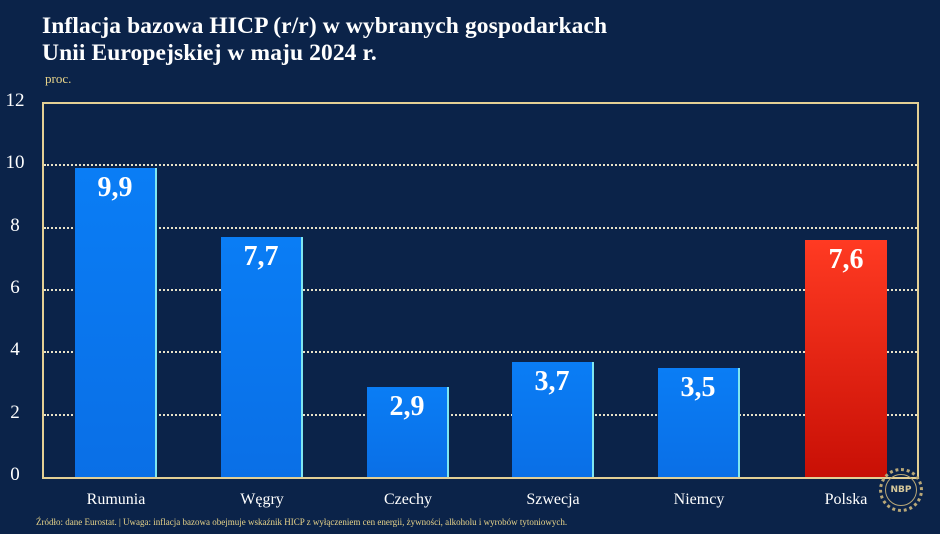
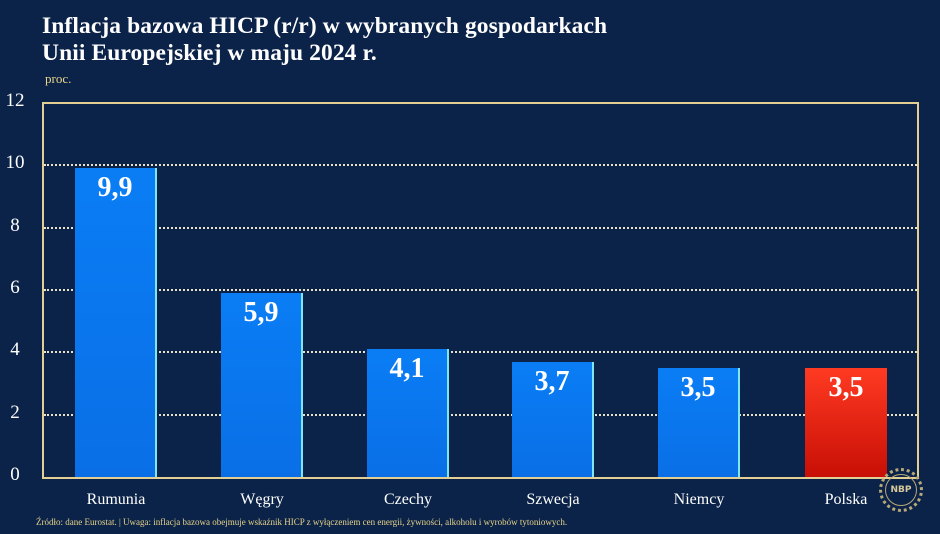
Węgry: 7,7 -> 5,9
Czechy: 2,9 -> 4,1
Polska: 7,6 -> 3,5
